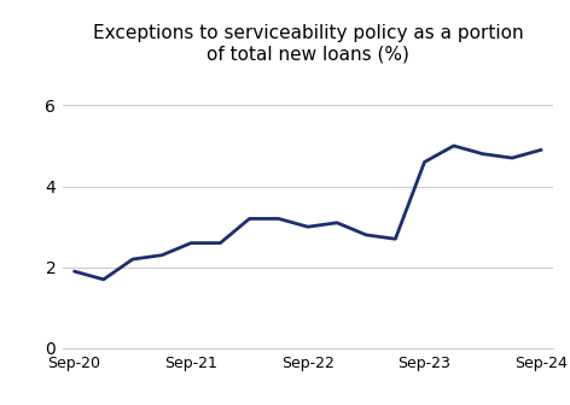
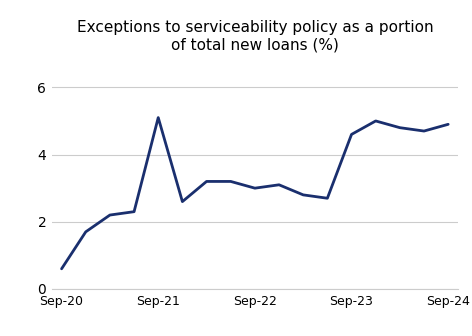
Sep-20: 1.9 -> 0.6
Sep-21: 2.6 -> 5.1
